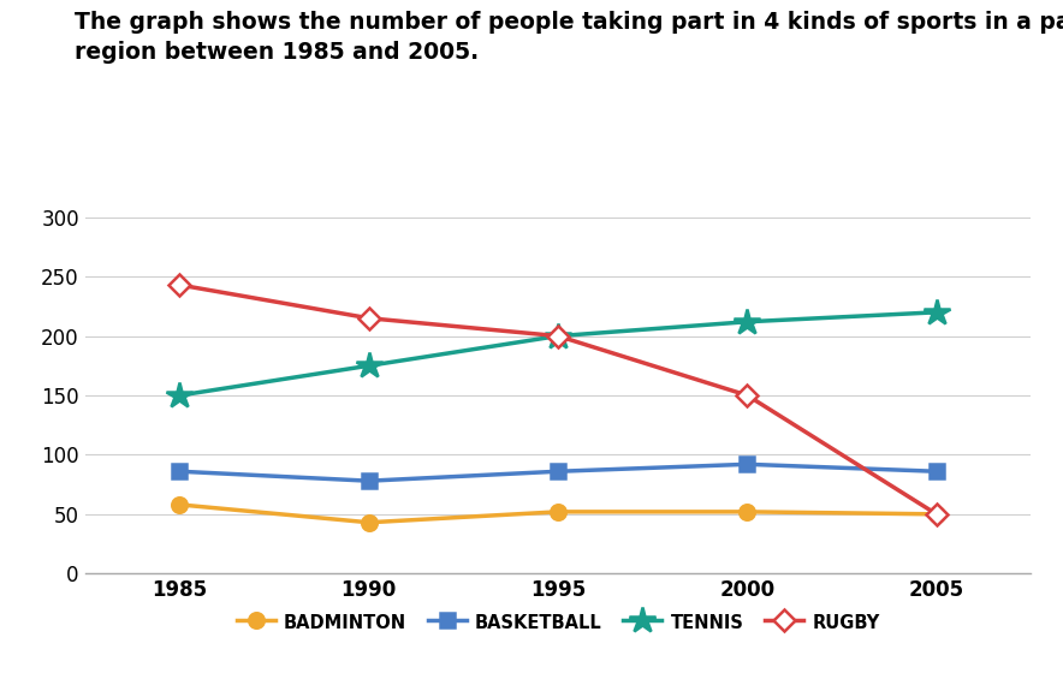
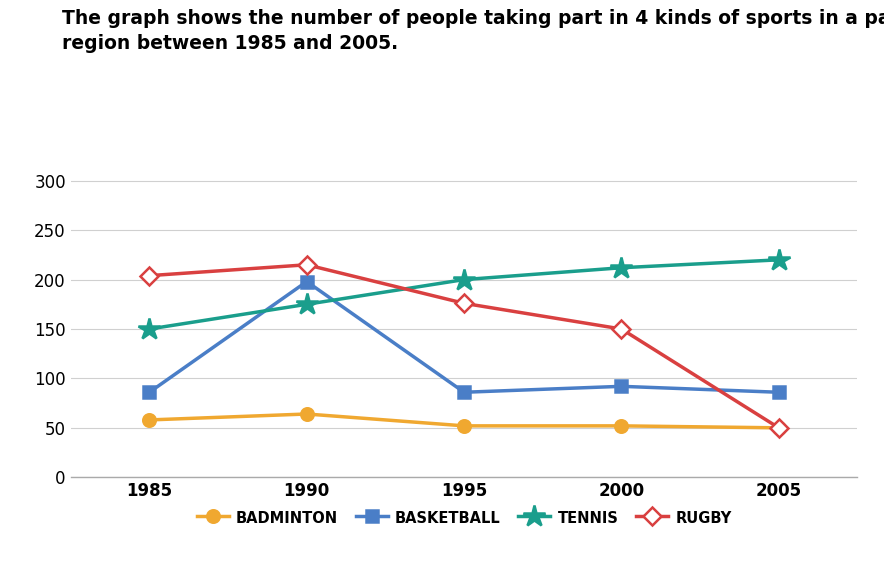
RUGBY/1985: 243 -> 204
BADMINTON/1990: 43 -> 64
BASKETBALL/1990: 78 -> 198
RUGBY/1995: 200 -> 176
